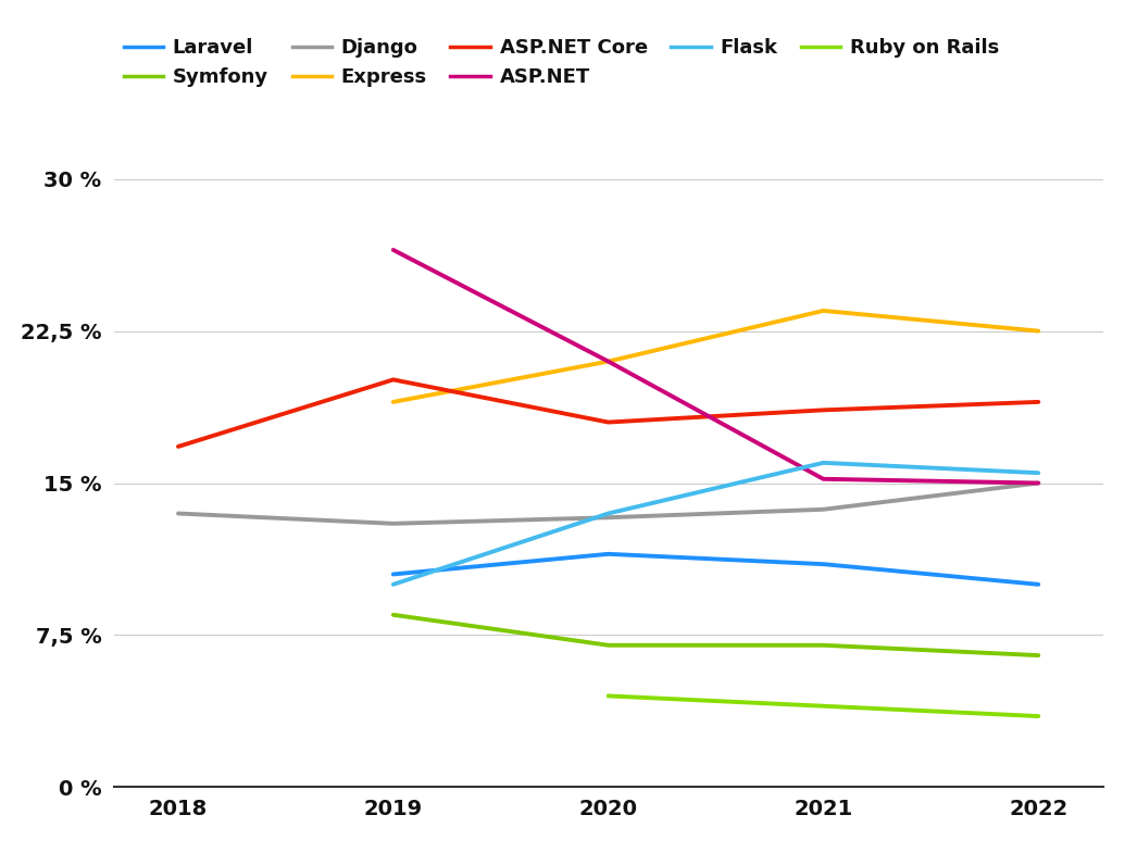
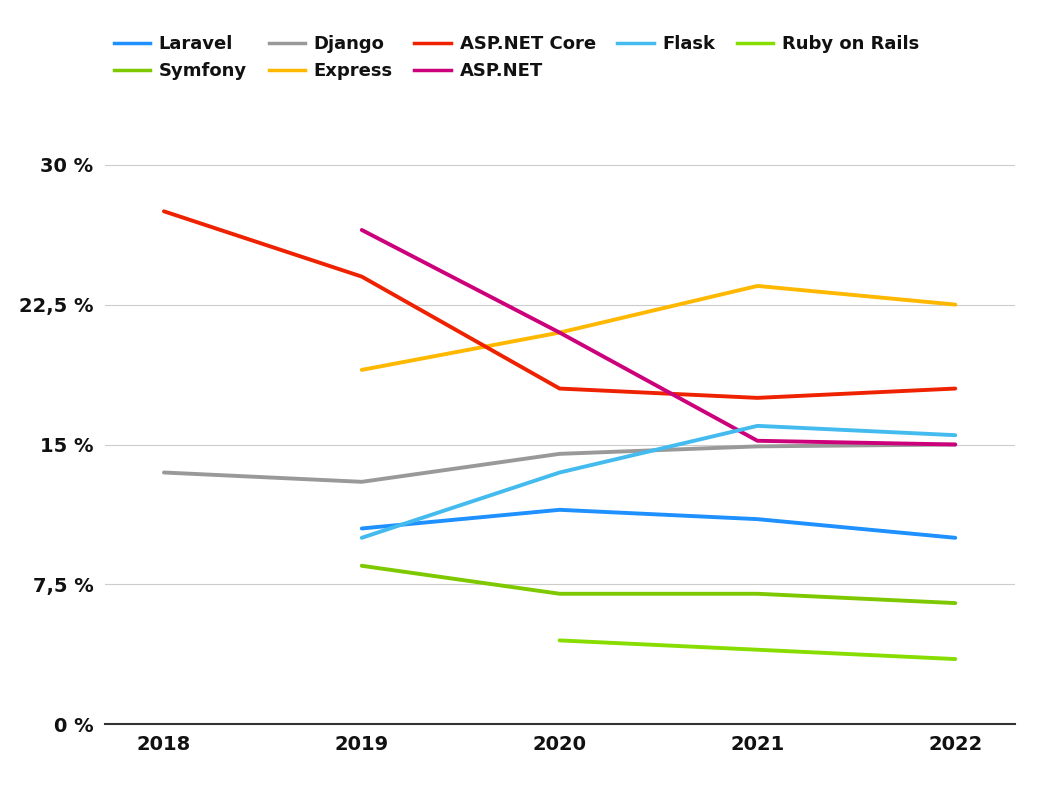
ASP.NET Core/2018: 16,8 % -> 27,5 %
ASP.NET Core/2019: 20,1 % -> 24,0 %
Django/2020: 13,3 % -> 14,5 %
Django/2021: 13,7 % -> 14,9 %
ASP.NET Core/2021: 18,6 % -> 17,5 %
ASP.NET Core/2022: 19,0 % -> 18,0 %
